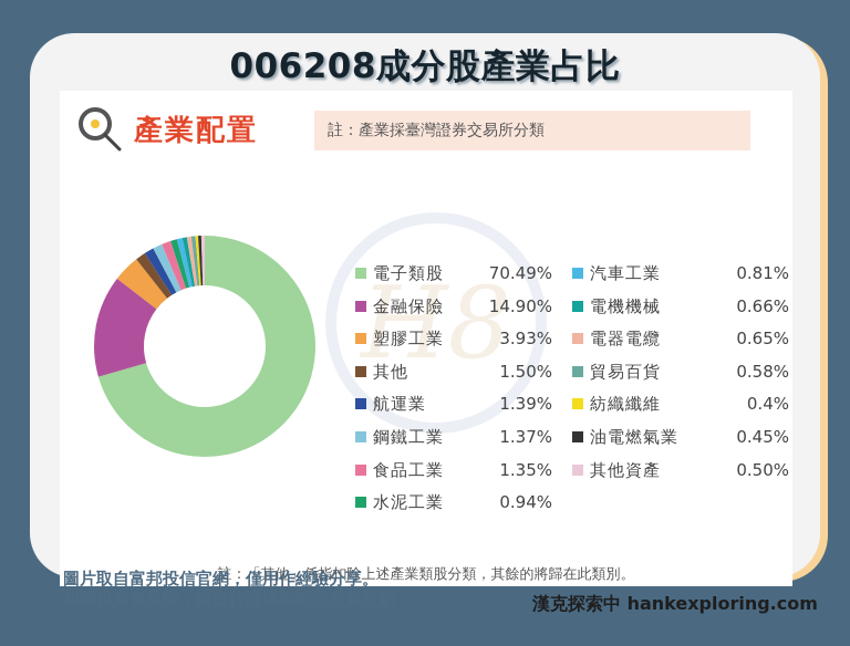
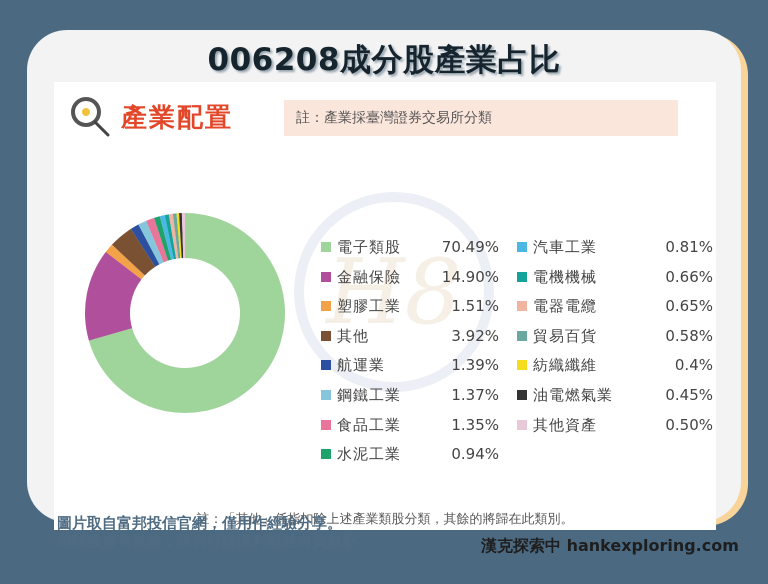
塑膠工業: 3.93% -> 1.51%
其他: 1.50% -> 3.92%
